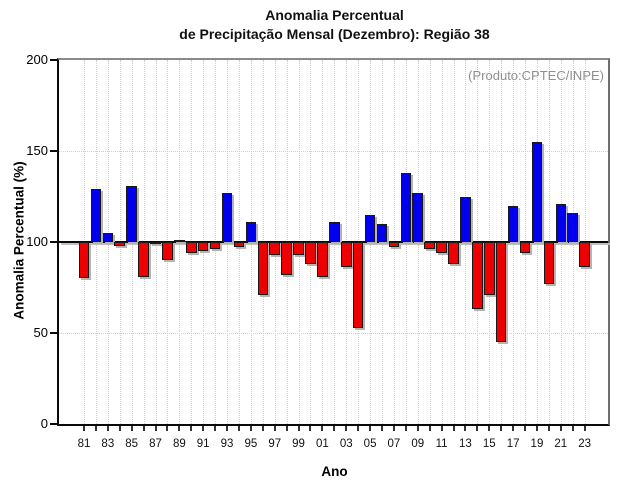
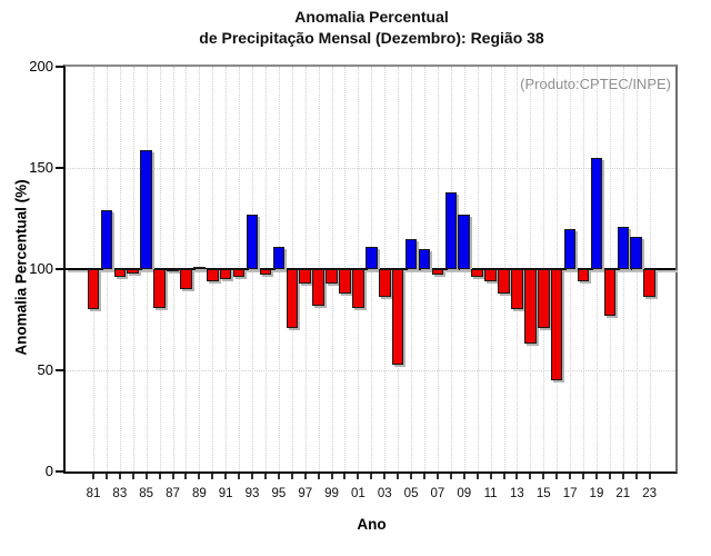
83: 105 -> 96
85: 131 -> 159
13: 125 -> 80
